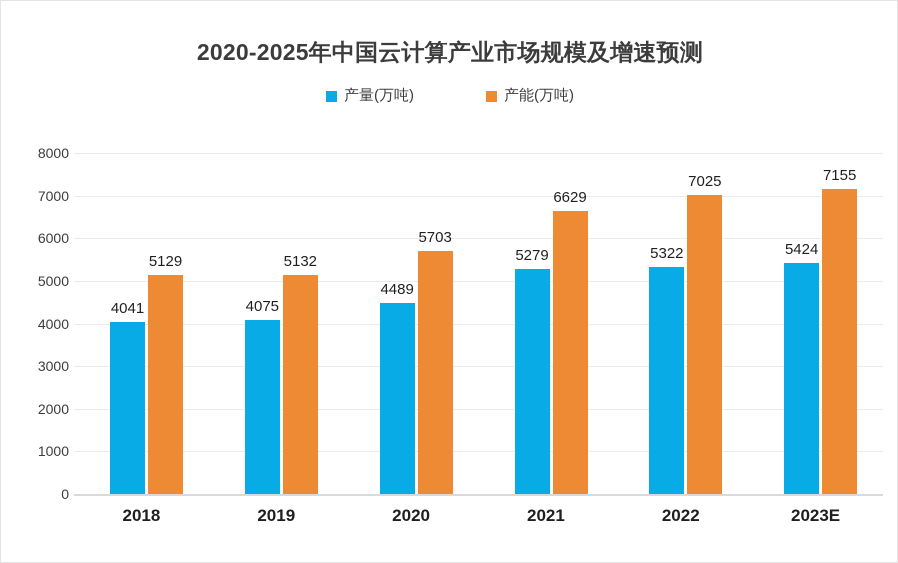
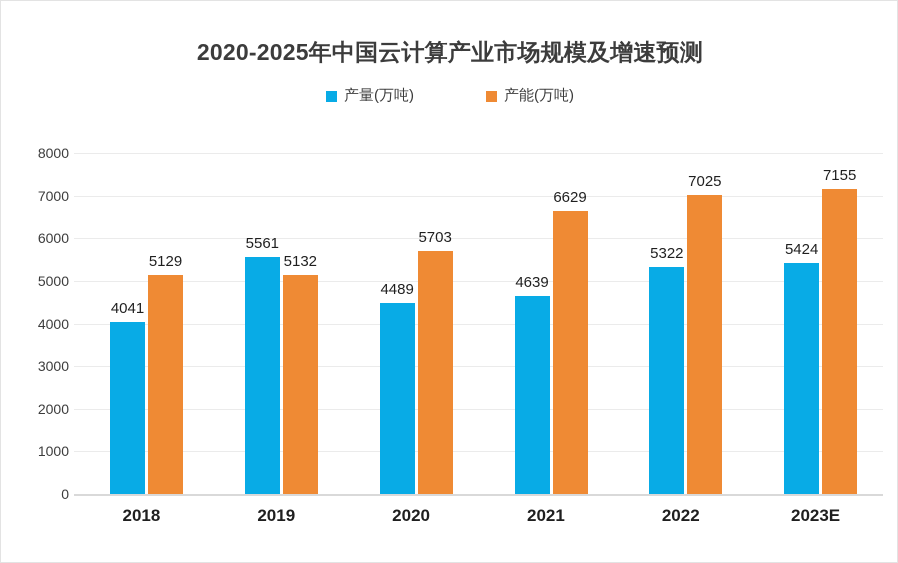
产量(万吨)/2019: 4075 -> 5561
产量(万吨)/2021: 5279 -> 4639
